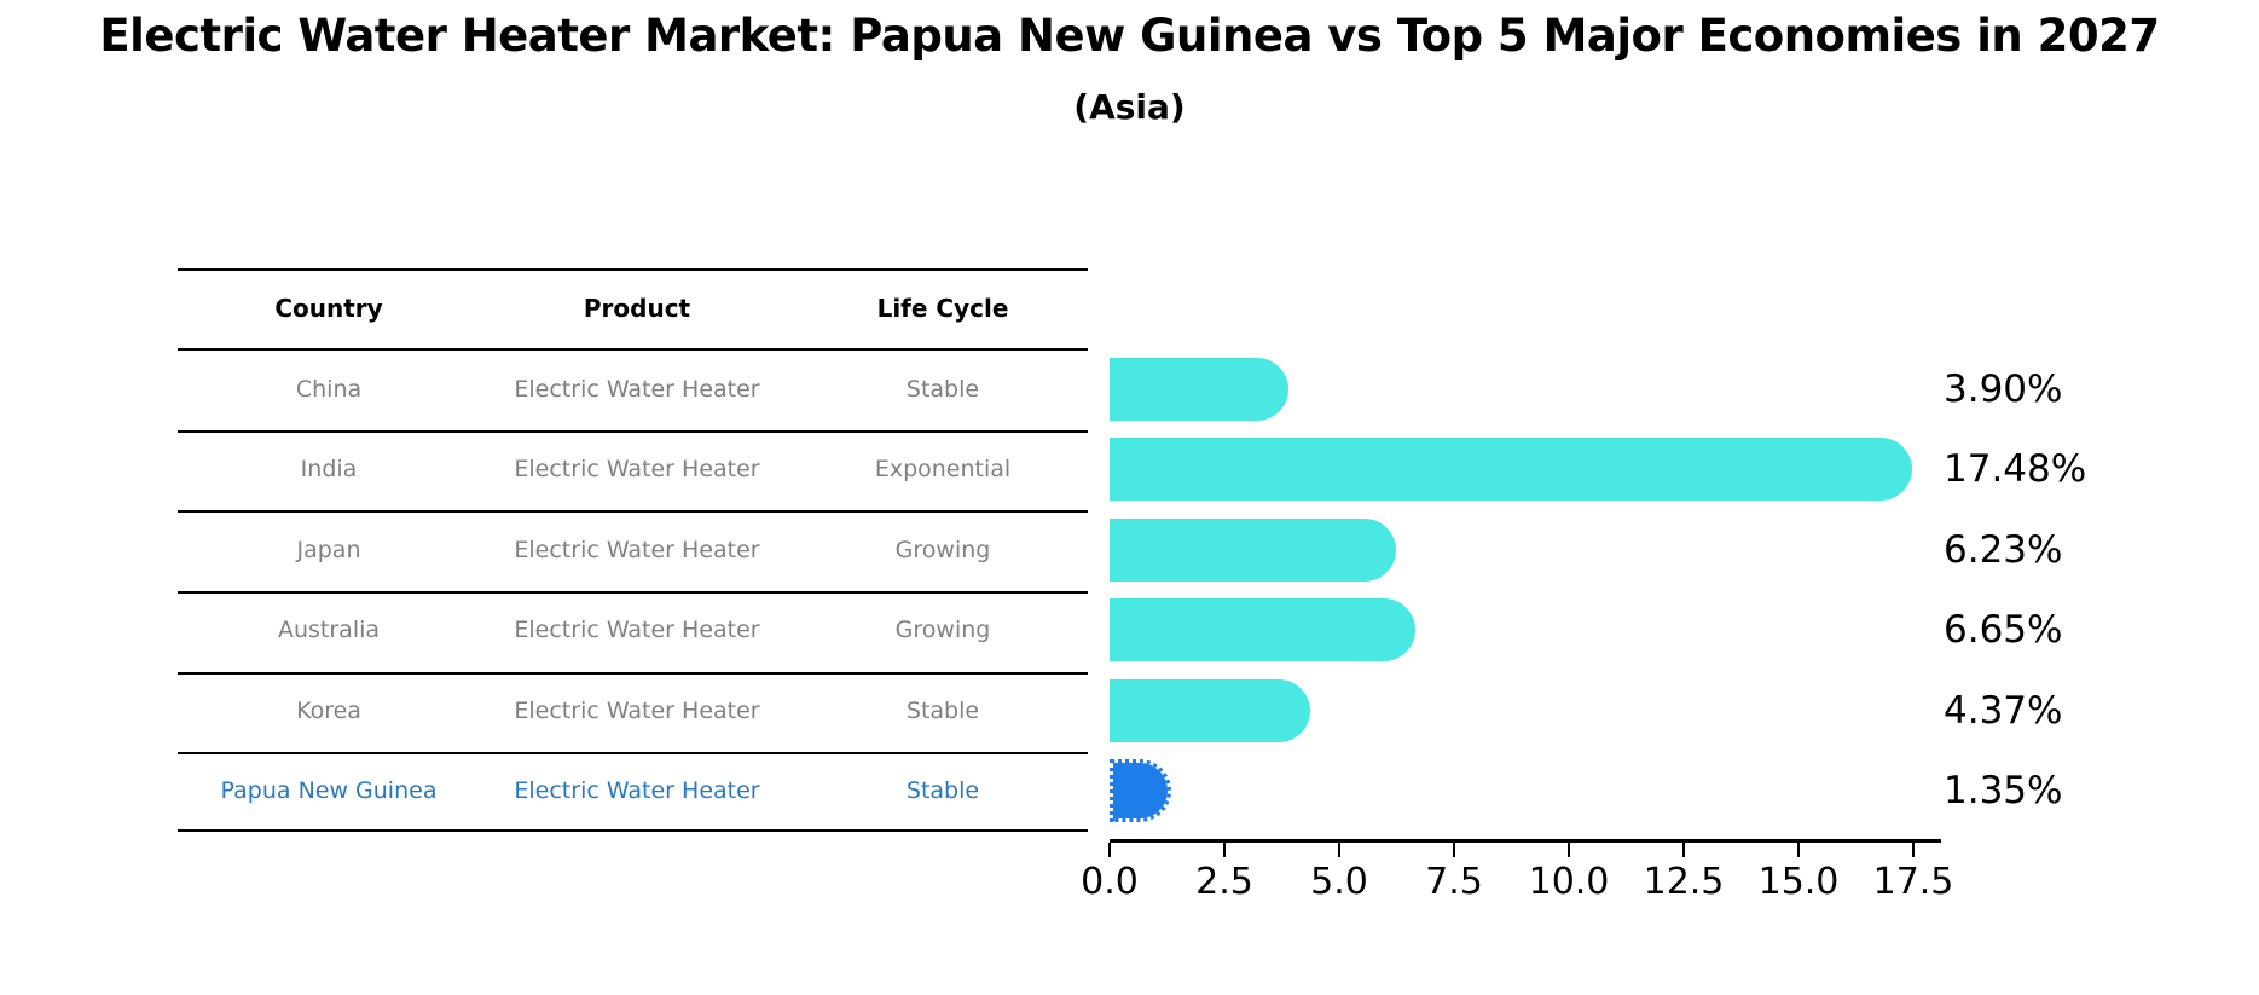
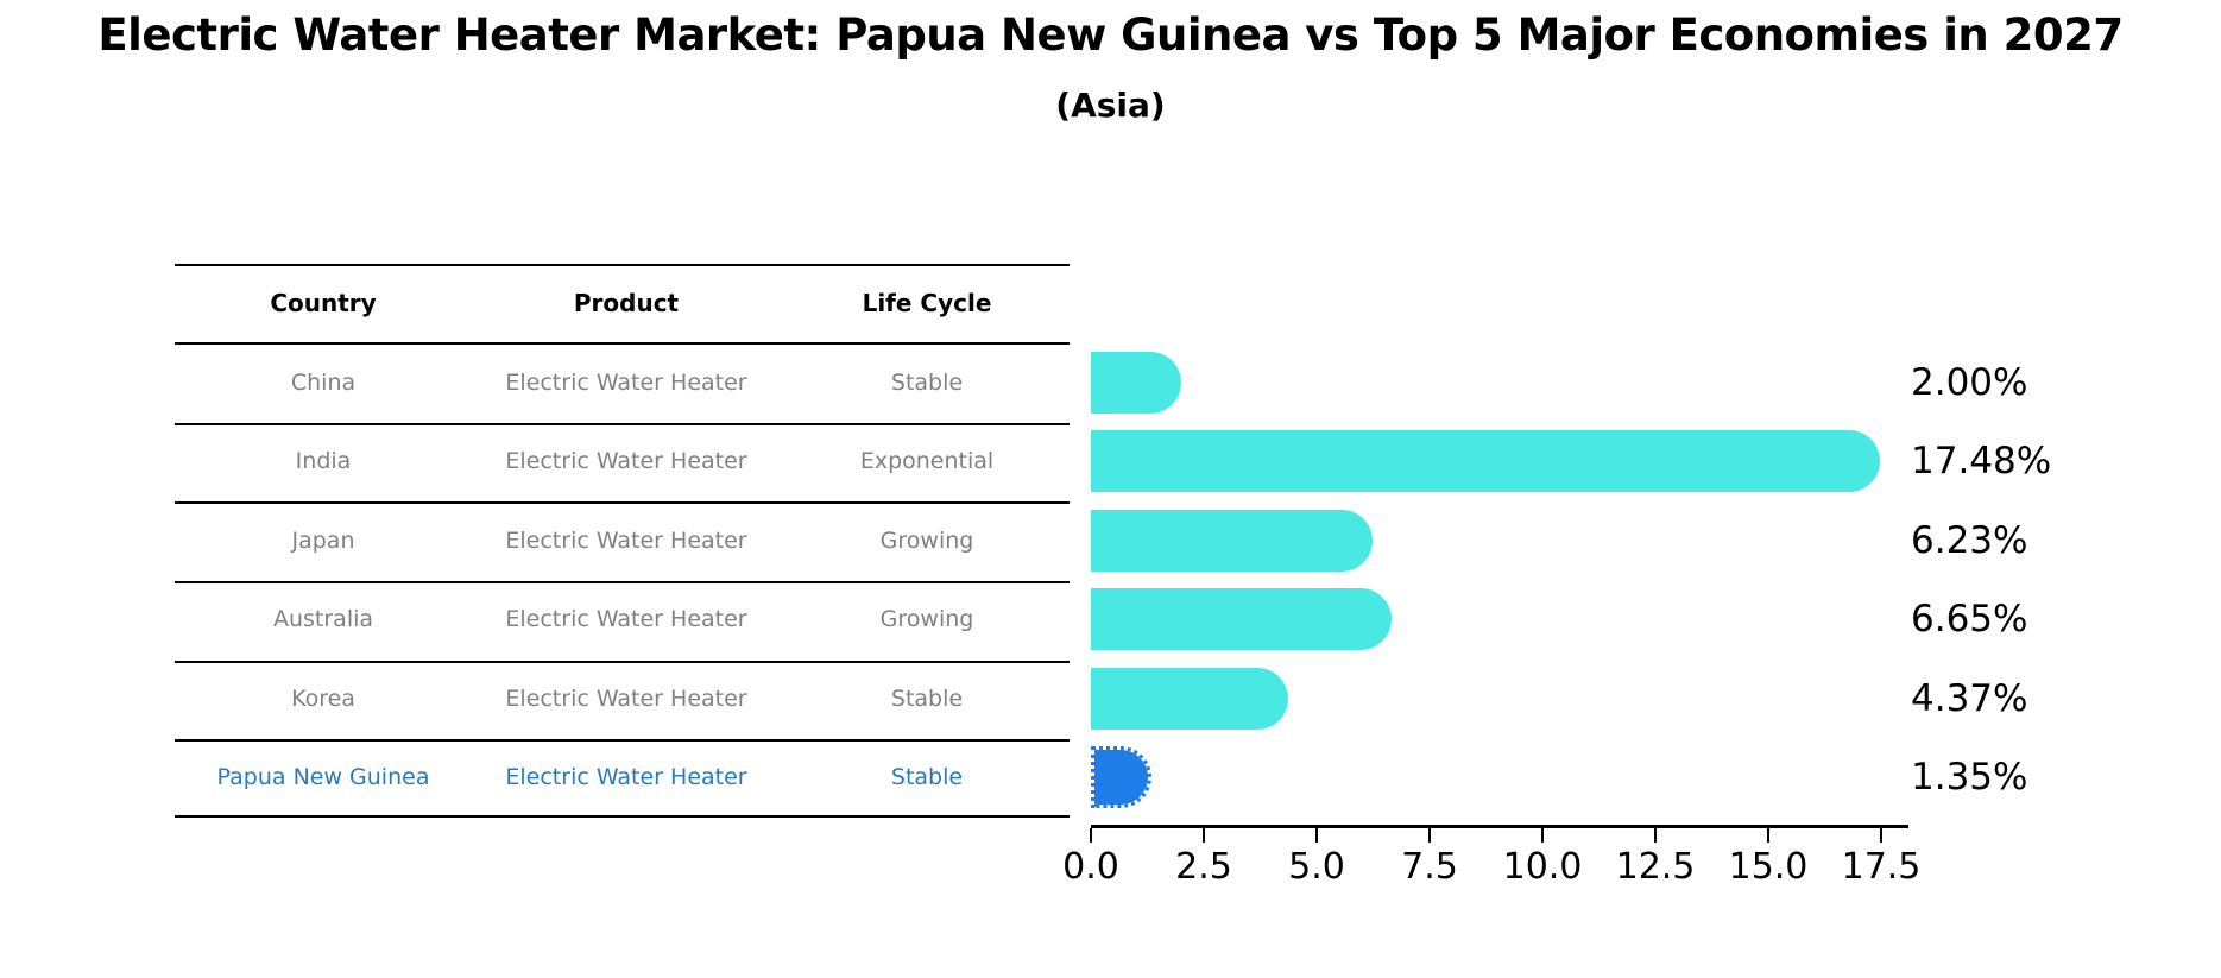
China: 3.90% -> 2.00%
